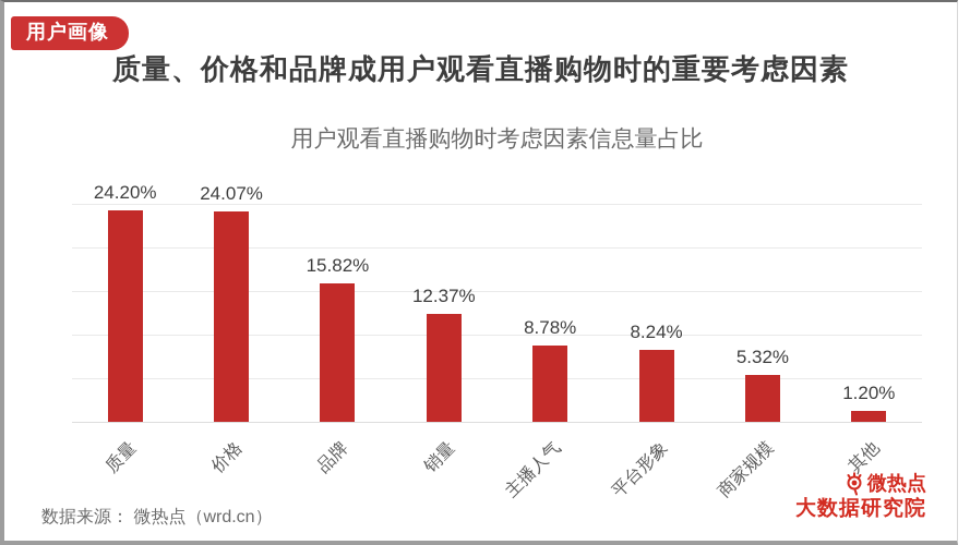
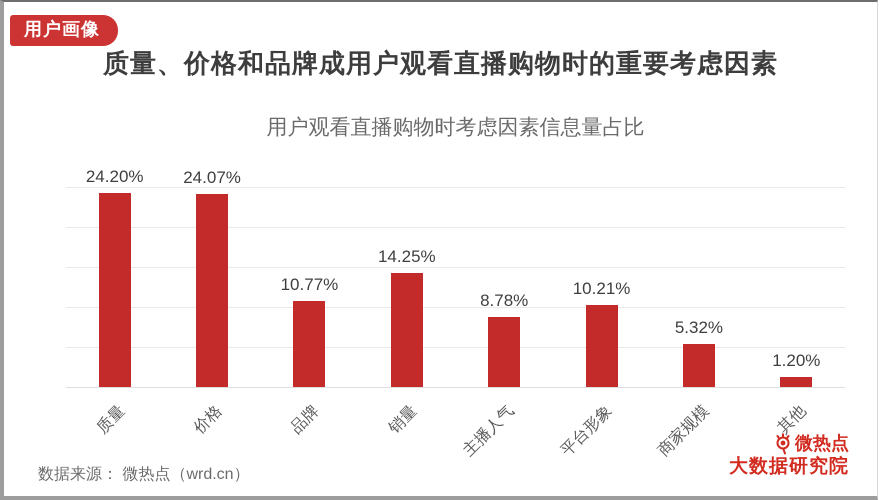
品牌: 15.82% -> 10.77%
销量: 12.37% -> 14.25%
平台形象: 8.24% -> 10.21%
